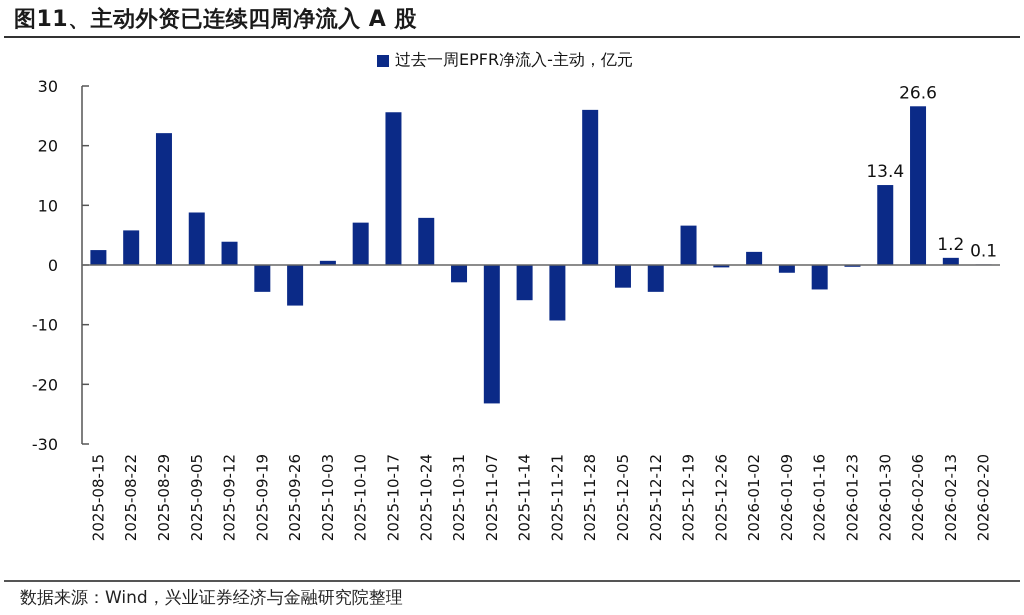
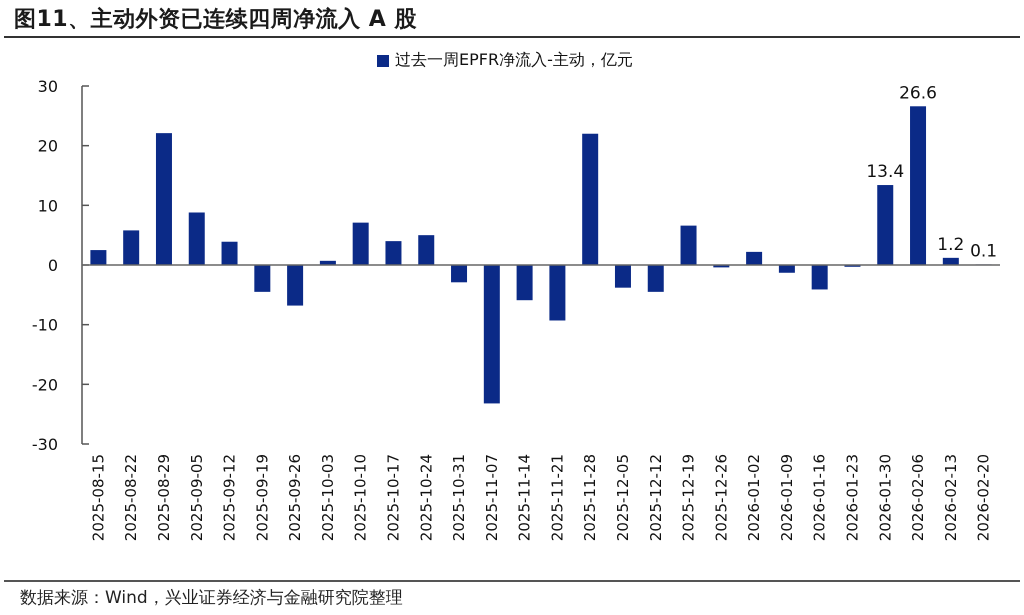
2025-10-17: 26 -> 4
2025-10-24: 8 -> 5
2025-11-28: 26 -> 22
